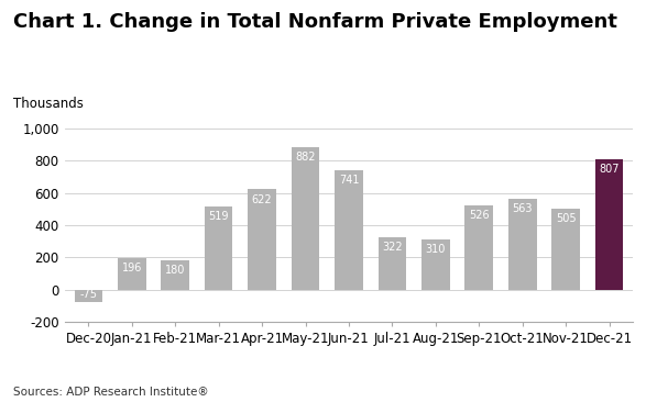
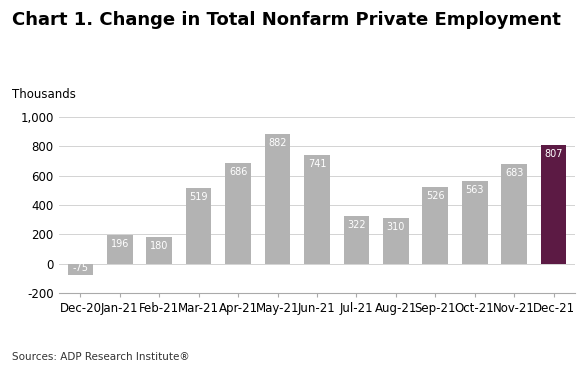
Apr-21: 622 -> 686
Nov-21: 505 -> 683
